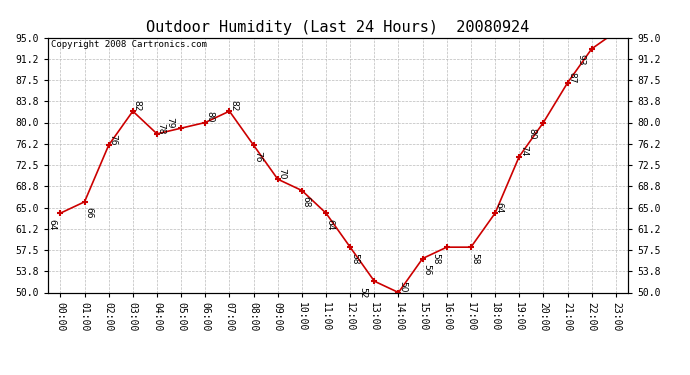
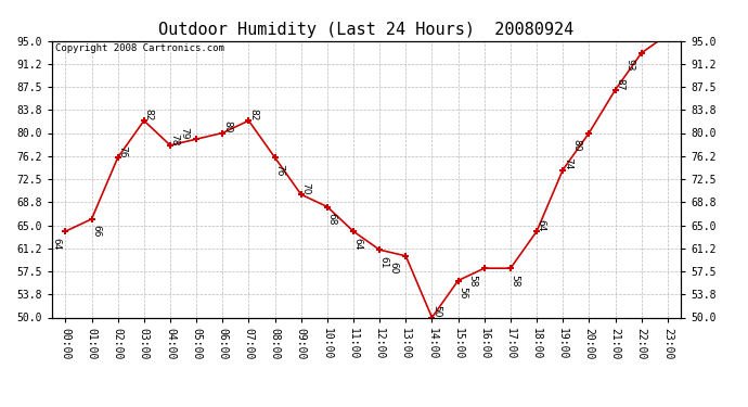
12:00: 58 -> 61
13:00: 52 -> 60
